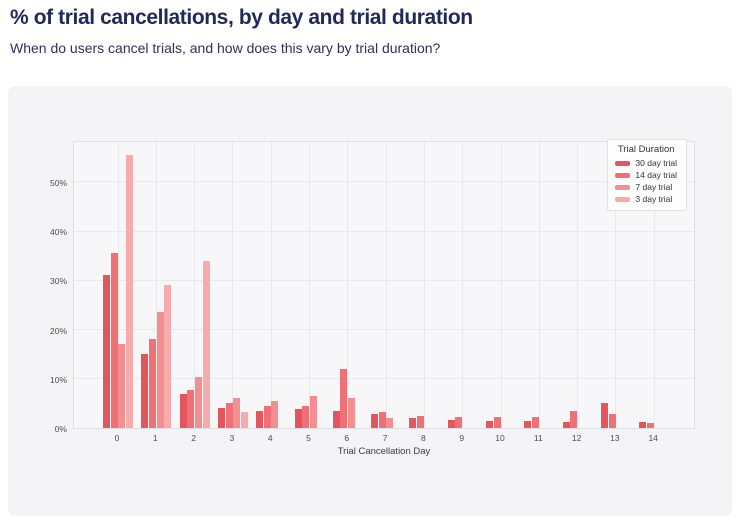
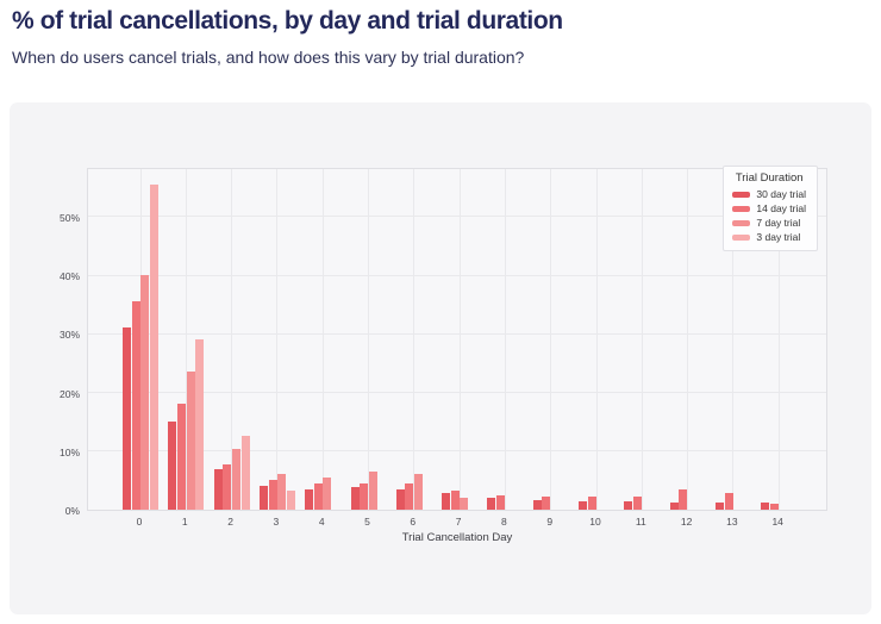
7 day trial/0: 17% -> 40%
3 day trial/2: 34% -> 12%
14 day trial/6: 12% -> 4%
30 day trial/13: 5% -> 1%
